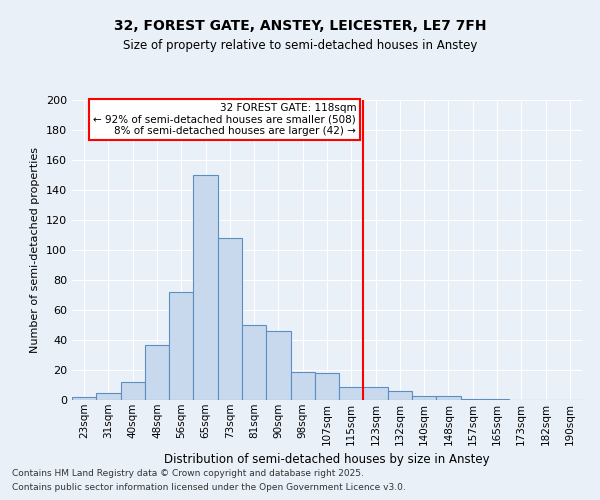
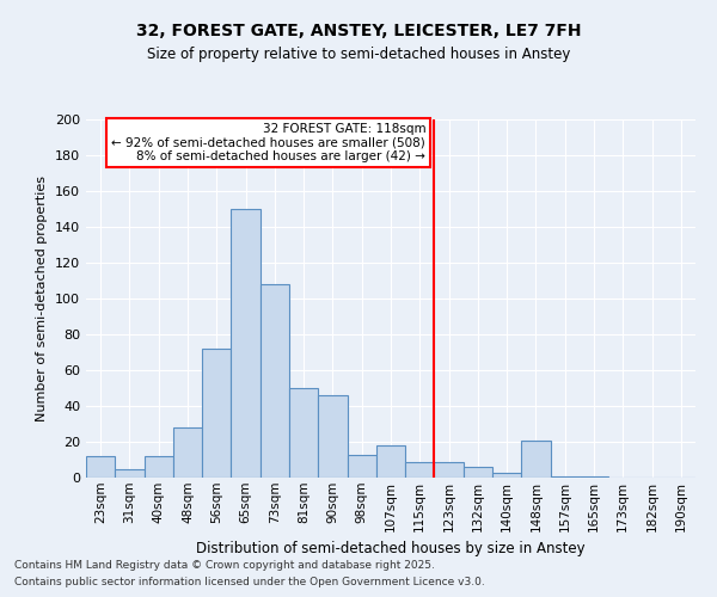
23sqm: 2 -> 12
48sqm: 37 -> 28
98sqm: 19 -> 13
148sqm: 3 -> 21
